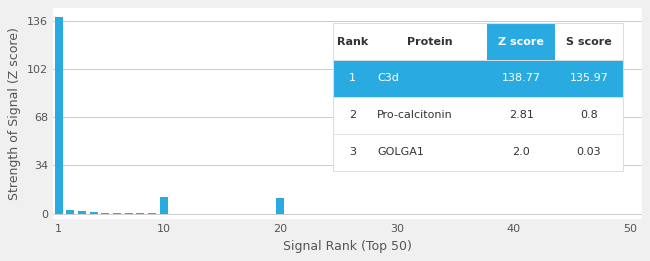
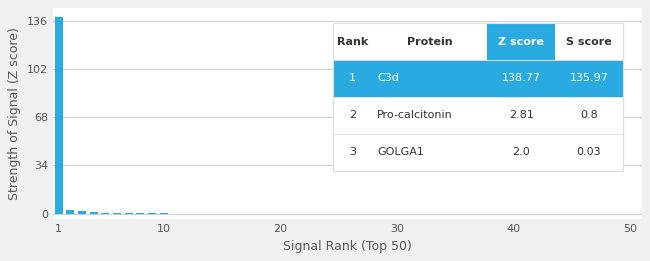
10: 12 -> 0
20: 11 -> 0
